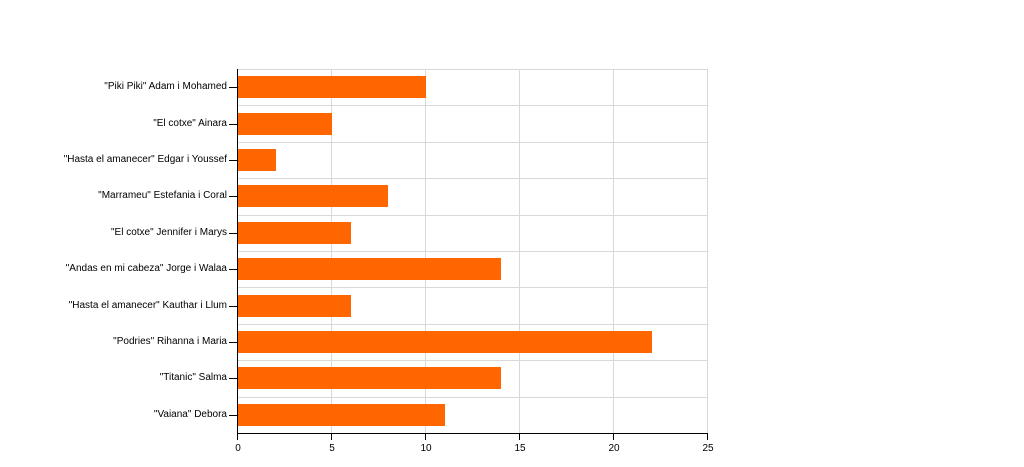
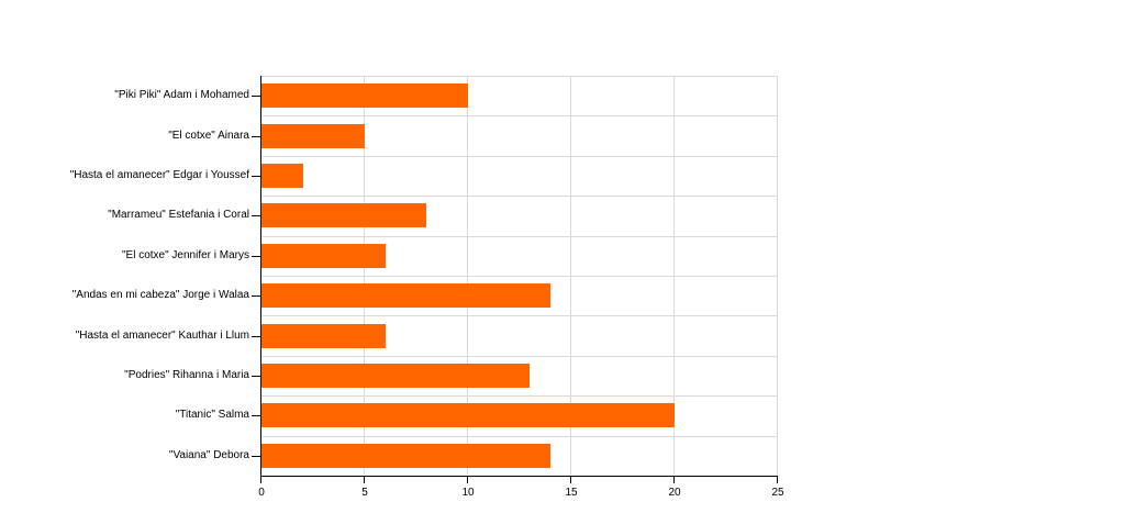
"Podries" Rihanna i Maria: 22 -> 13
"Titanic" Salma: 14 -> 20
"Vaiana" Debora: 11 -> 14
